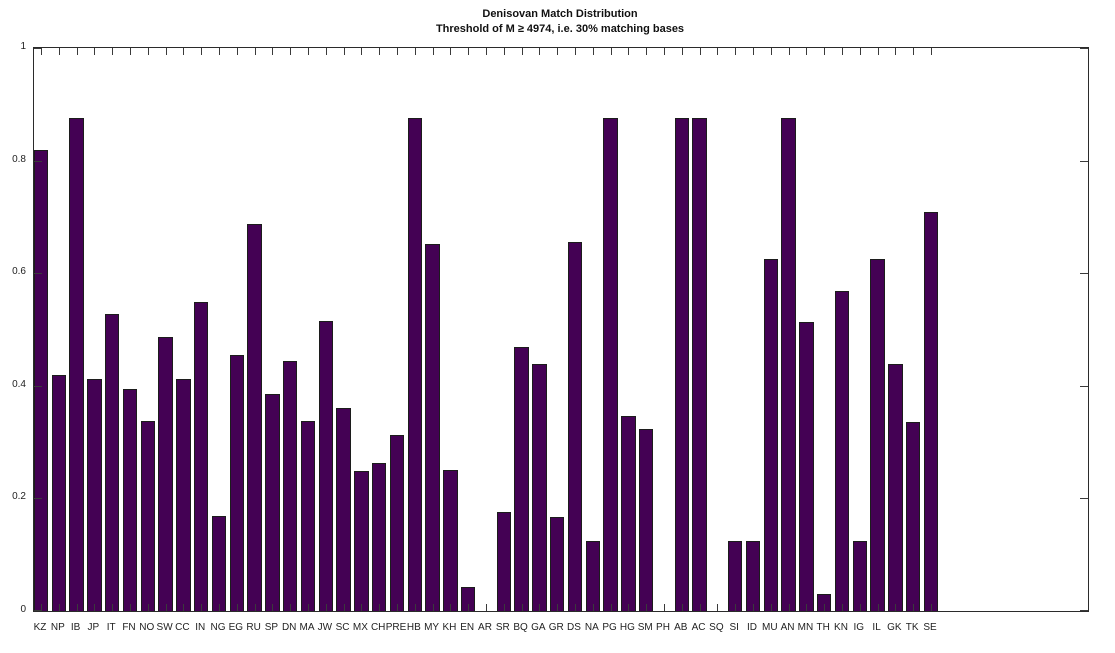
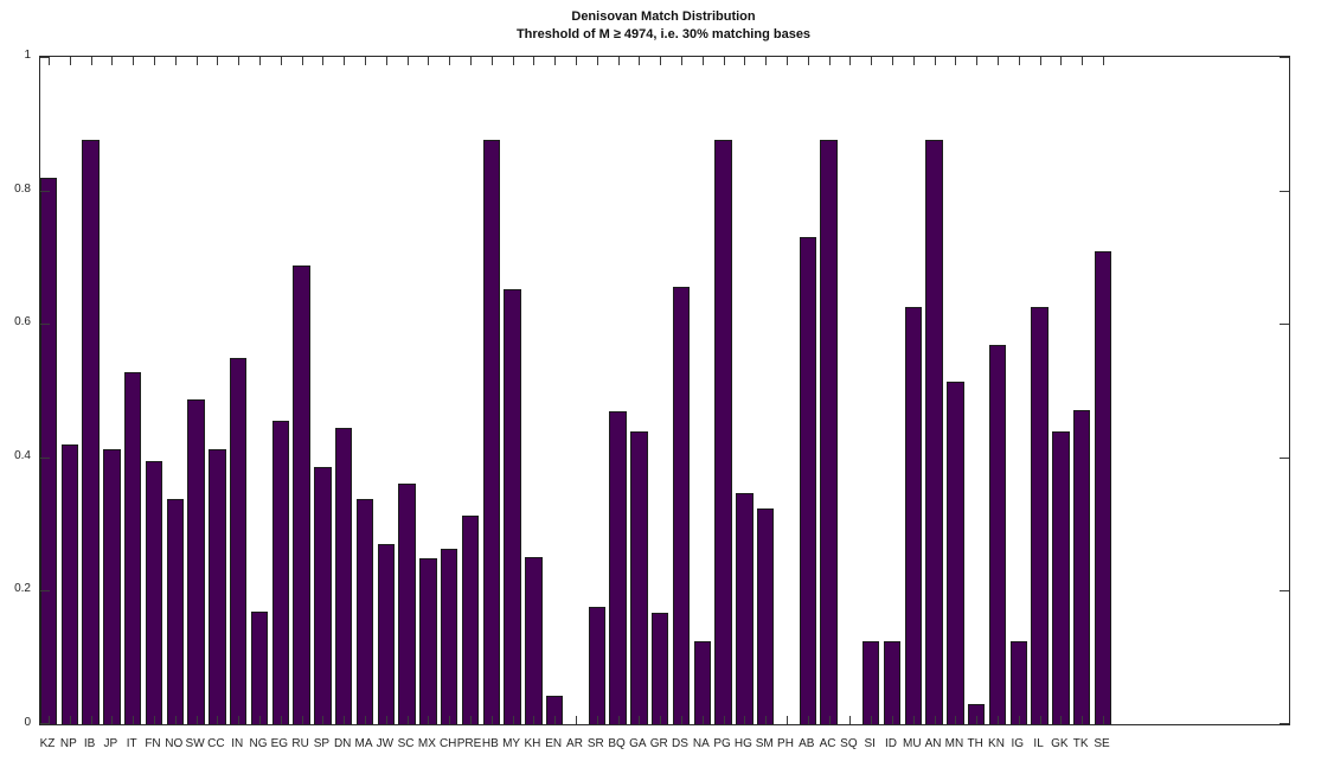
JW: 0.52 -> 0.27
AB: 0.88 -> 0.73
TK: 0.34 -> 0.47
